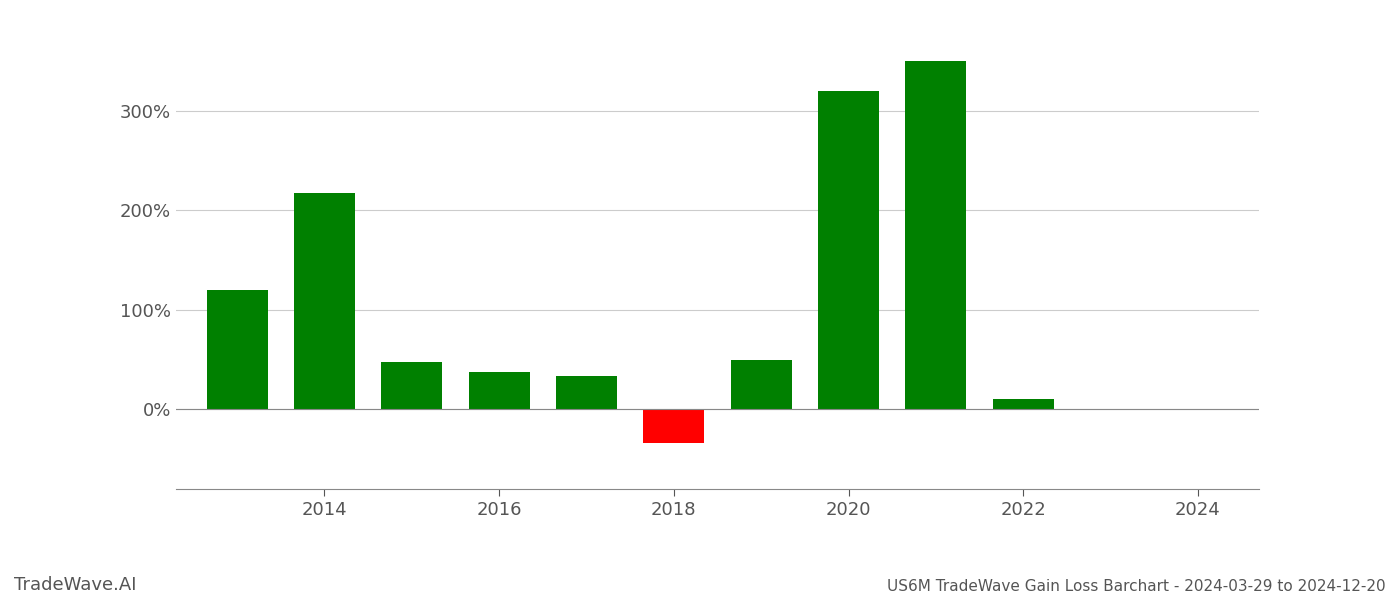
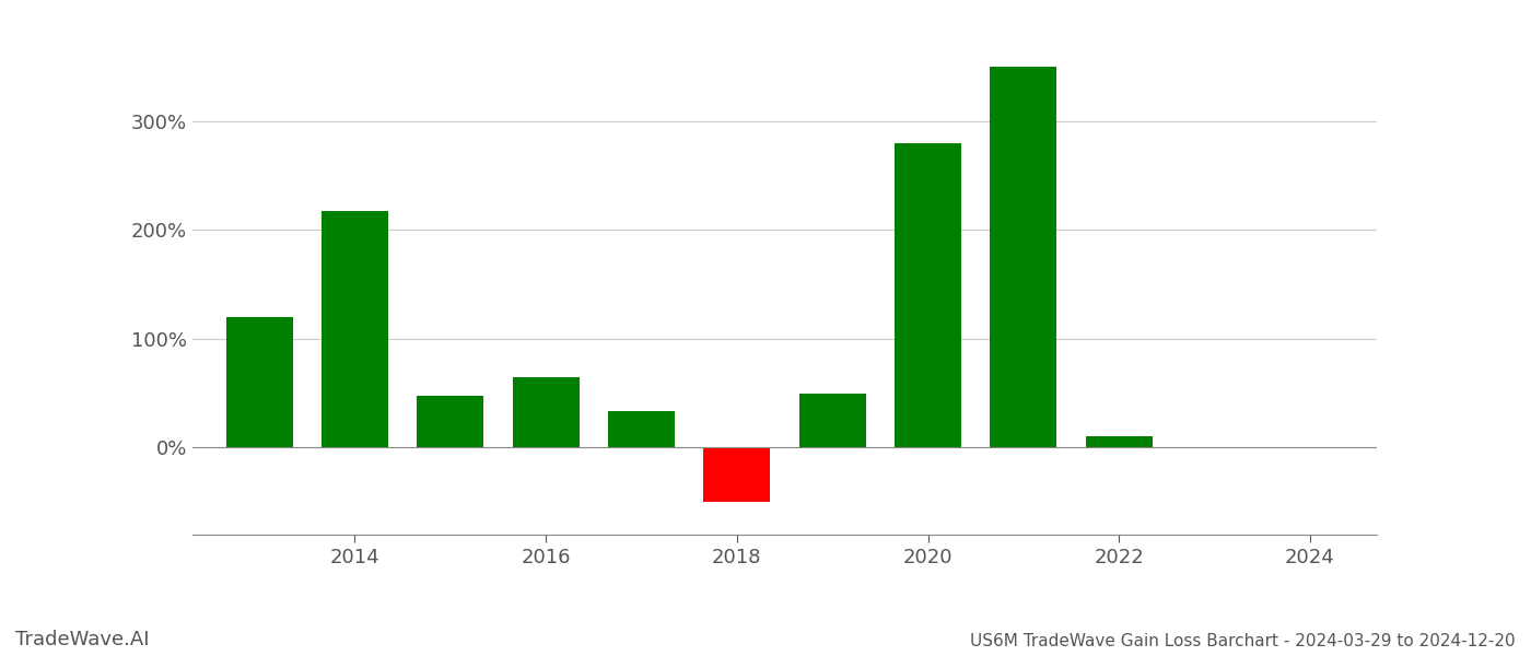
2016: 38% -> 65%
2018: -34% -> -50%
2020: 320% -> 280%
